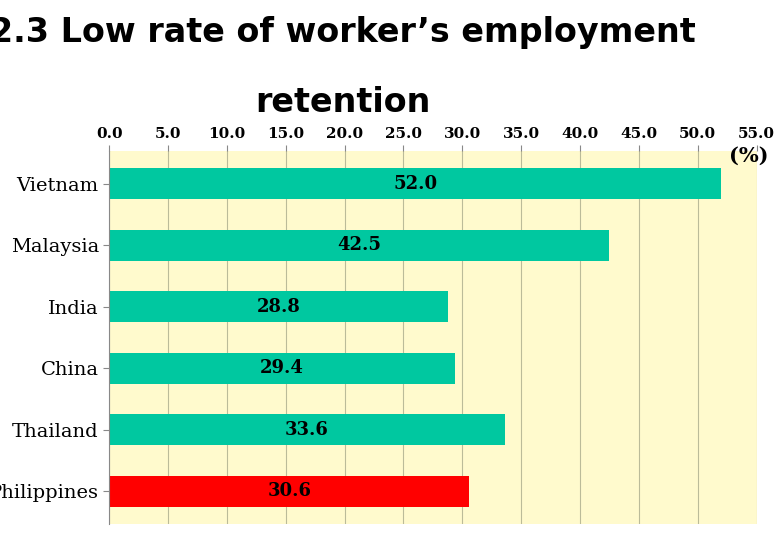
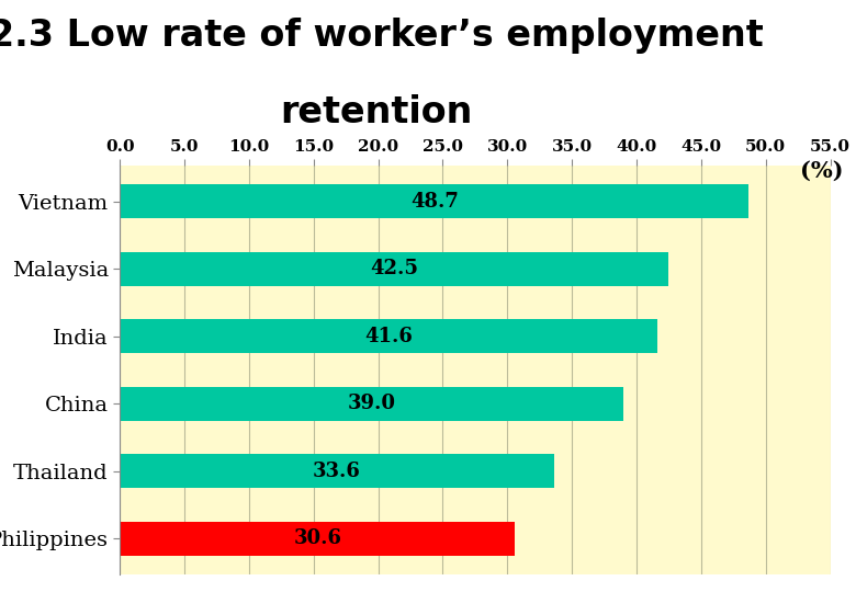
Vietnam: 52.0 -> 48.7
India: 28.8 -> 41.6
China: 29.4 -> 39.0
